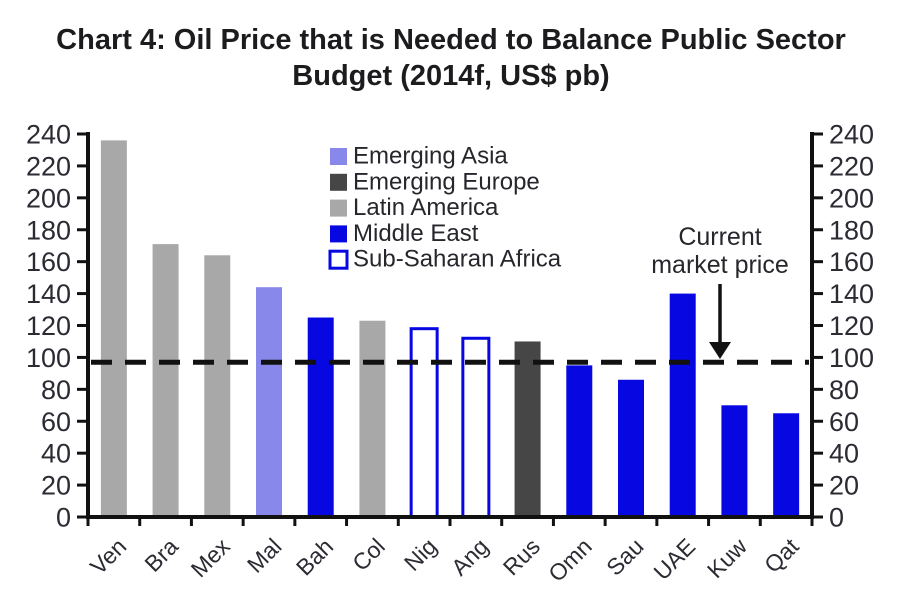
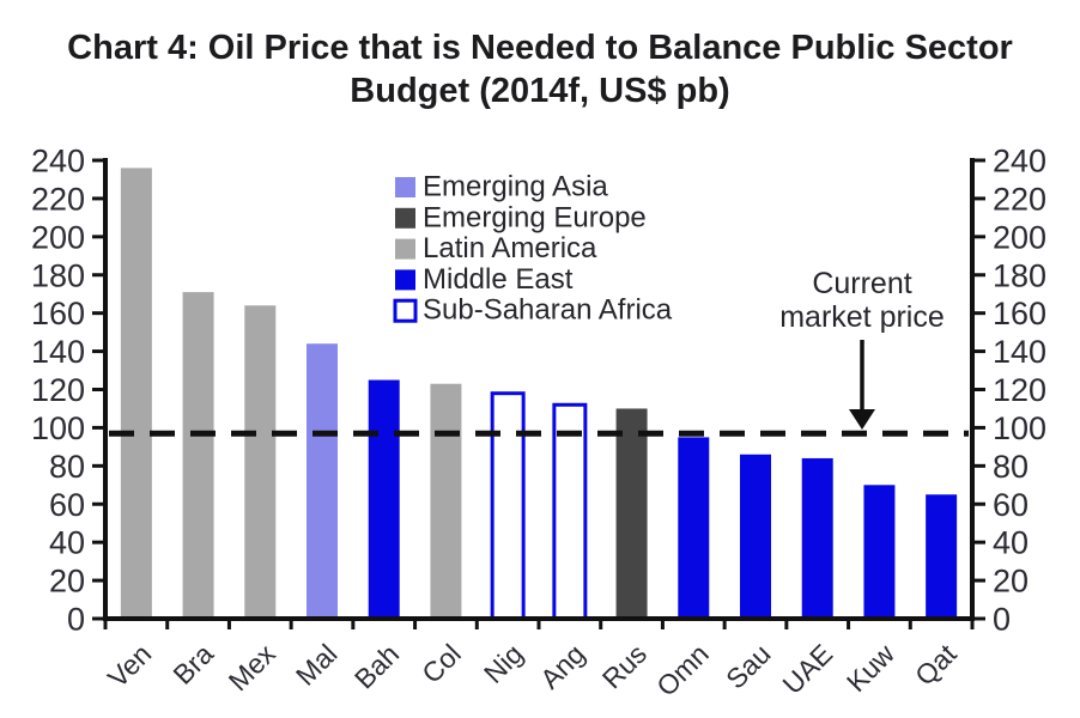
UAE: 140 -> 84
